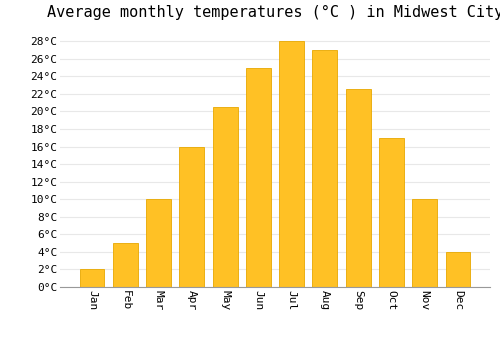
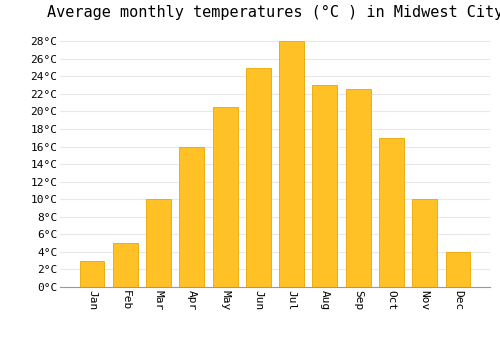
Jan: 2.0°C -> 3.0°C
Aug: 27.0°C -> 23.0°C
